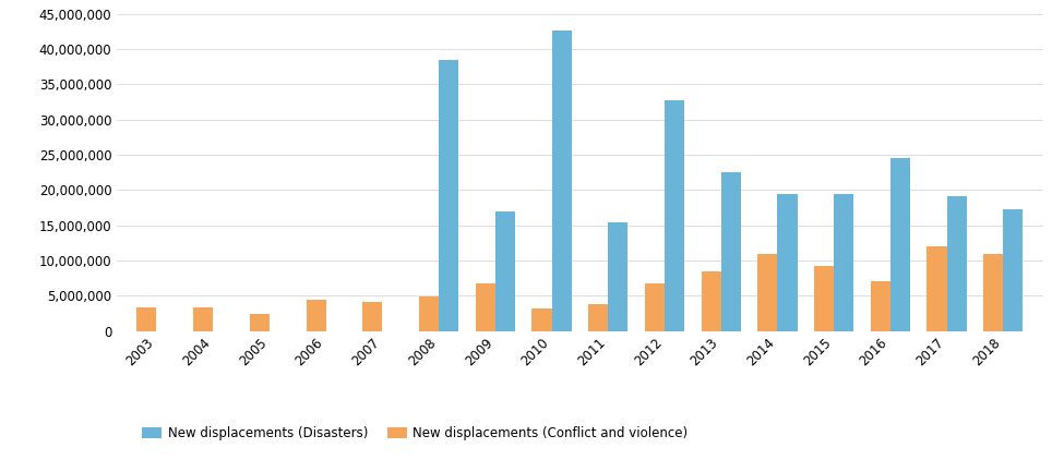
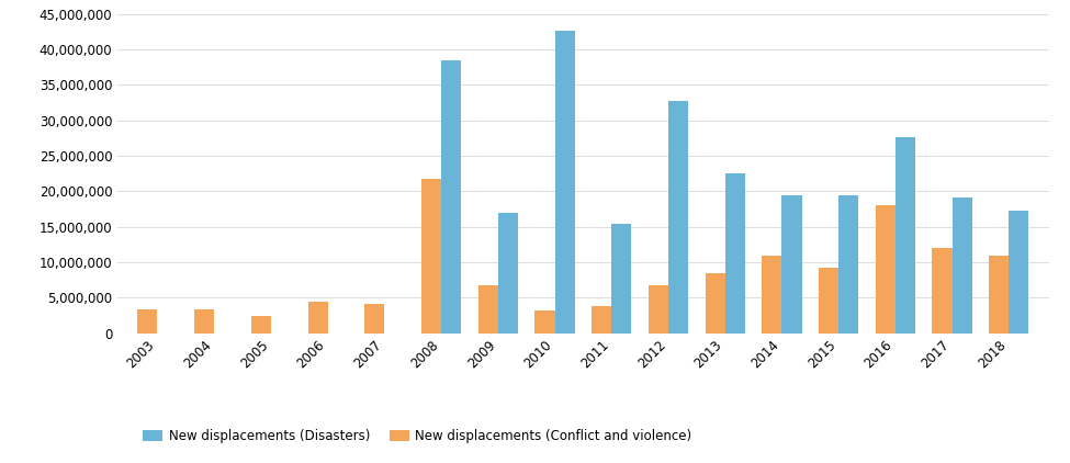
New displacements (Conflict and violence)/2008: 4,900,000 -> 21,800,000
New displacements (Conflict and violence)/2016: 7,100,000 -> 18,000,000
New displacements (Disasters)/2016: 24,600,000 -> 27,600,000
